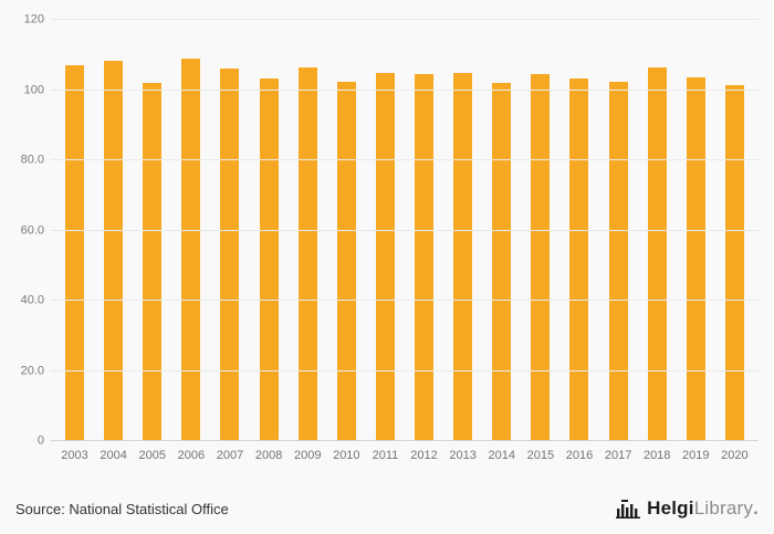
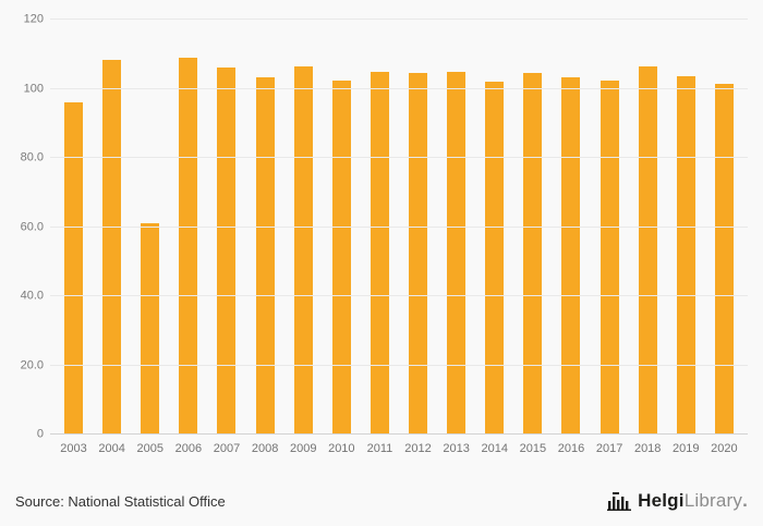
2003: 107 -> 96
2005: 102 -> 61
